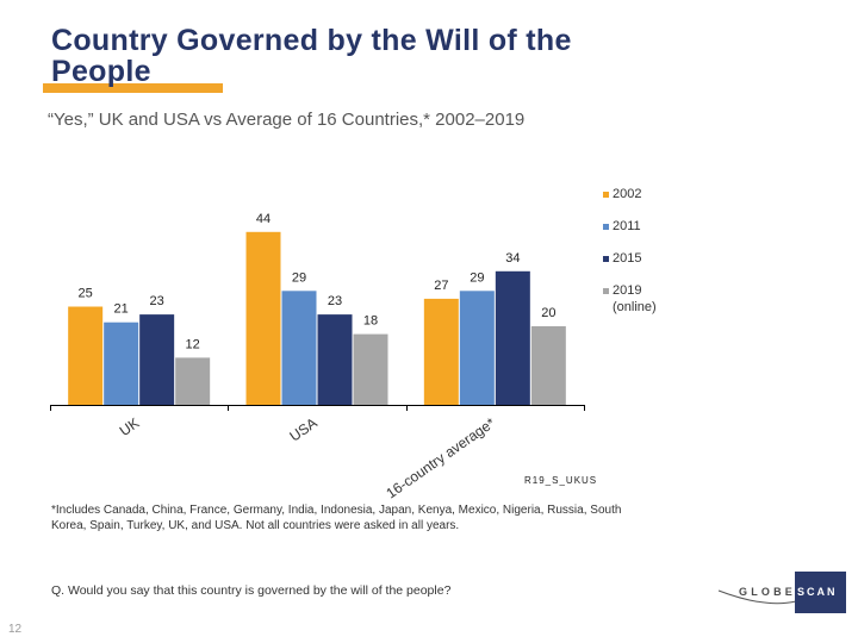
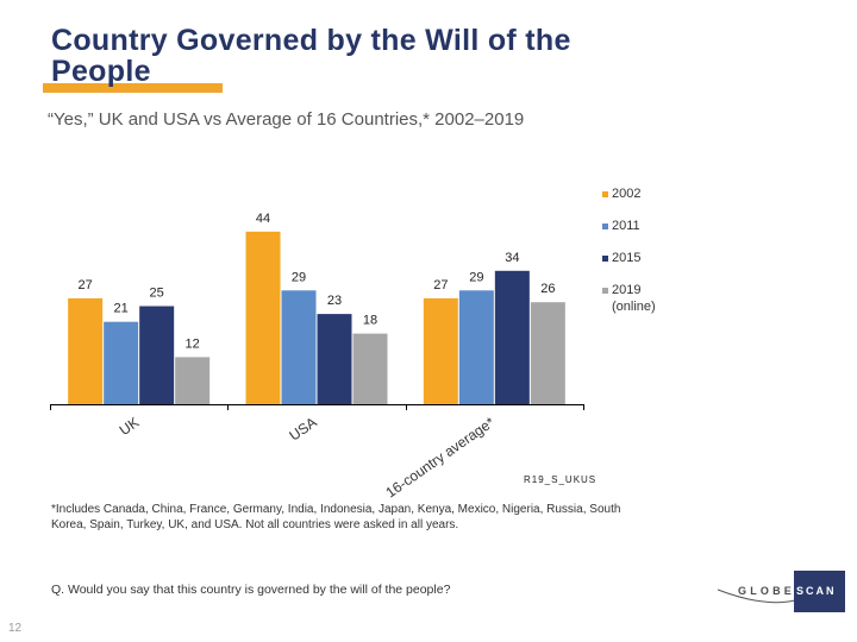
2002/UK: 25 -> 27
2015/UK: 23 -> 25
2019/16-country average*: 20 -> 26
